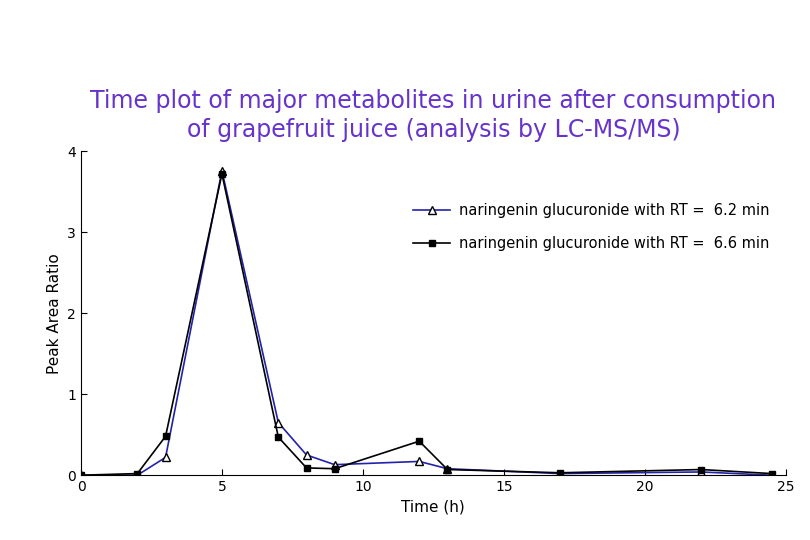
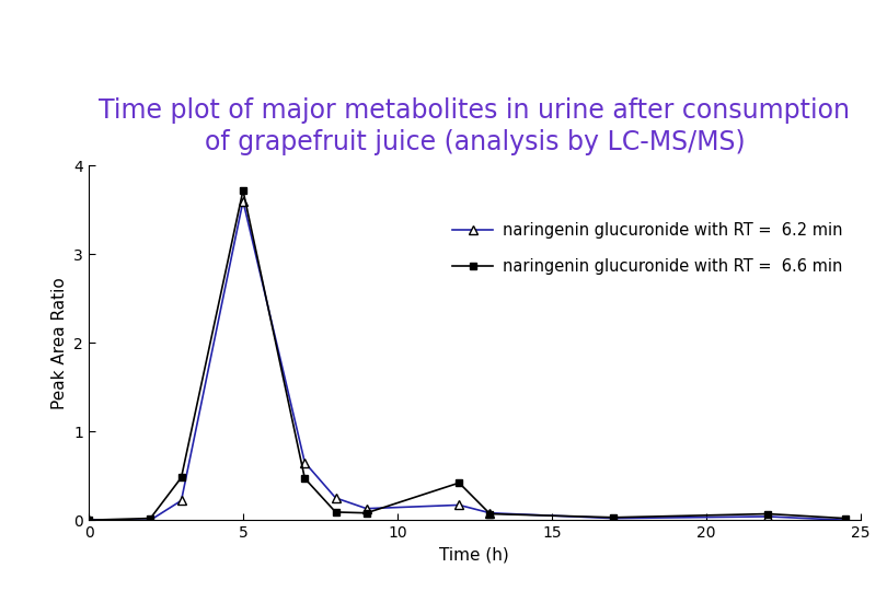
naringenin glucuronide with RT = 6.2 min/5: 3.76 -> 3.60
